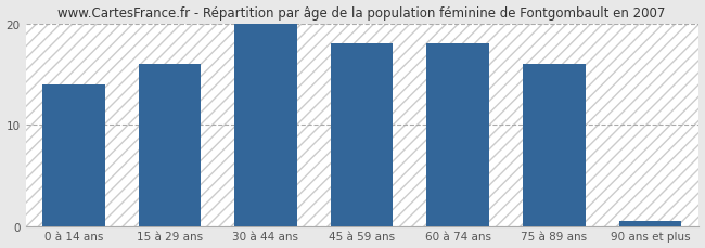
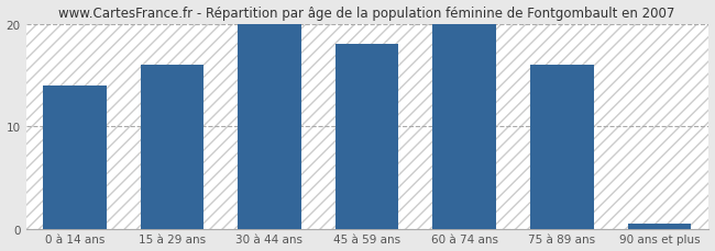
60 à 74 ans: 18.0 -> 20.0
